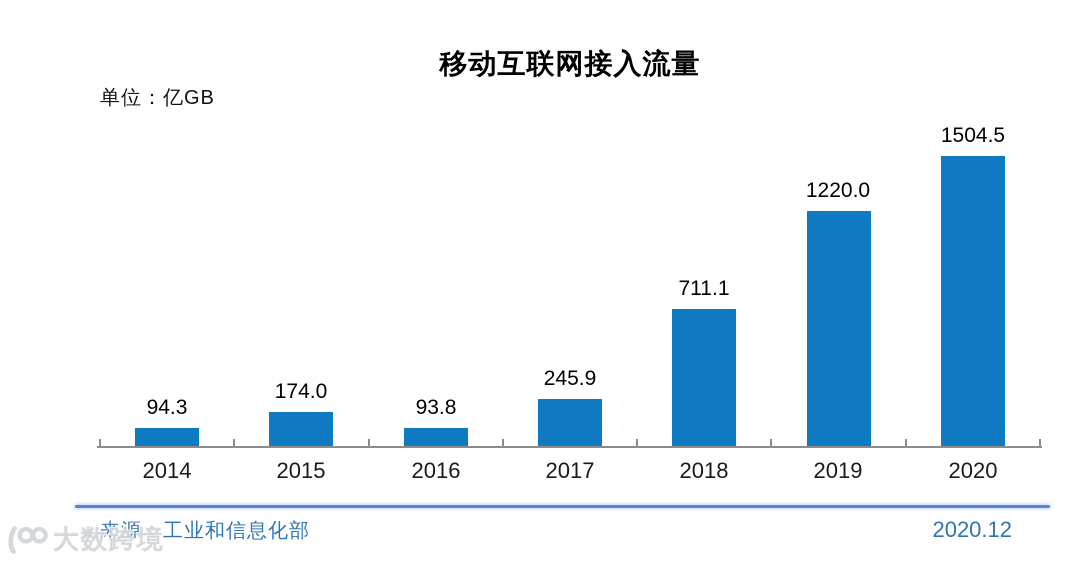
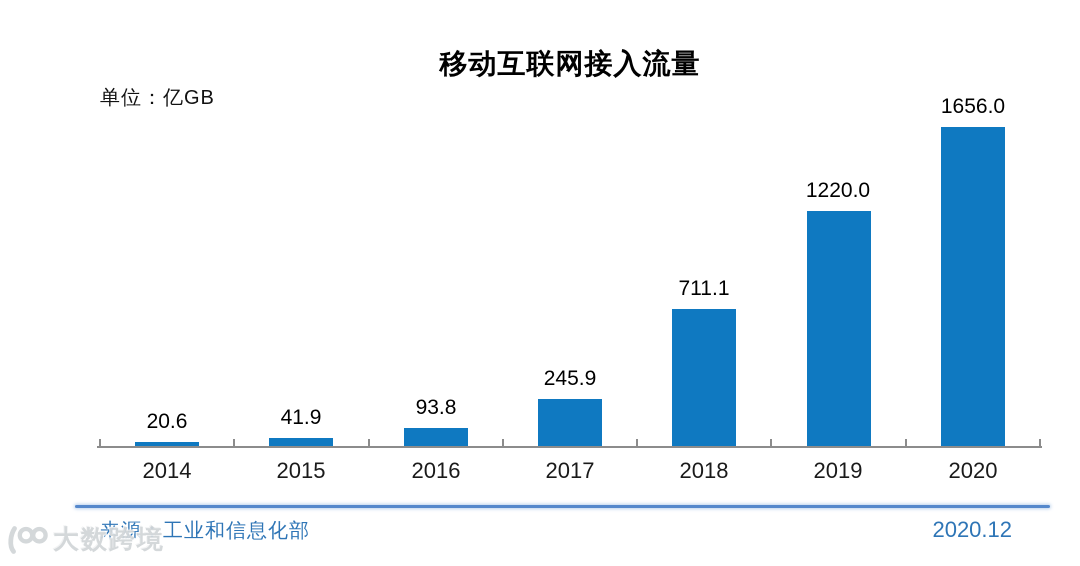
2014: 94.3 -> 20.6
2015: 174.0 -> 41.9
2020: 1504.5 -> 1656.0
